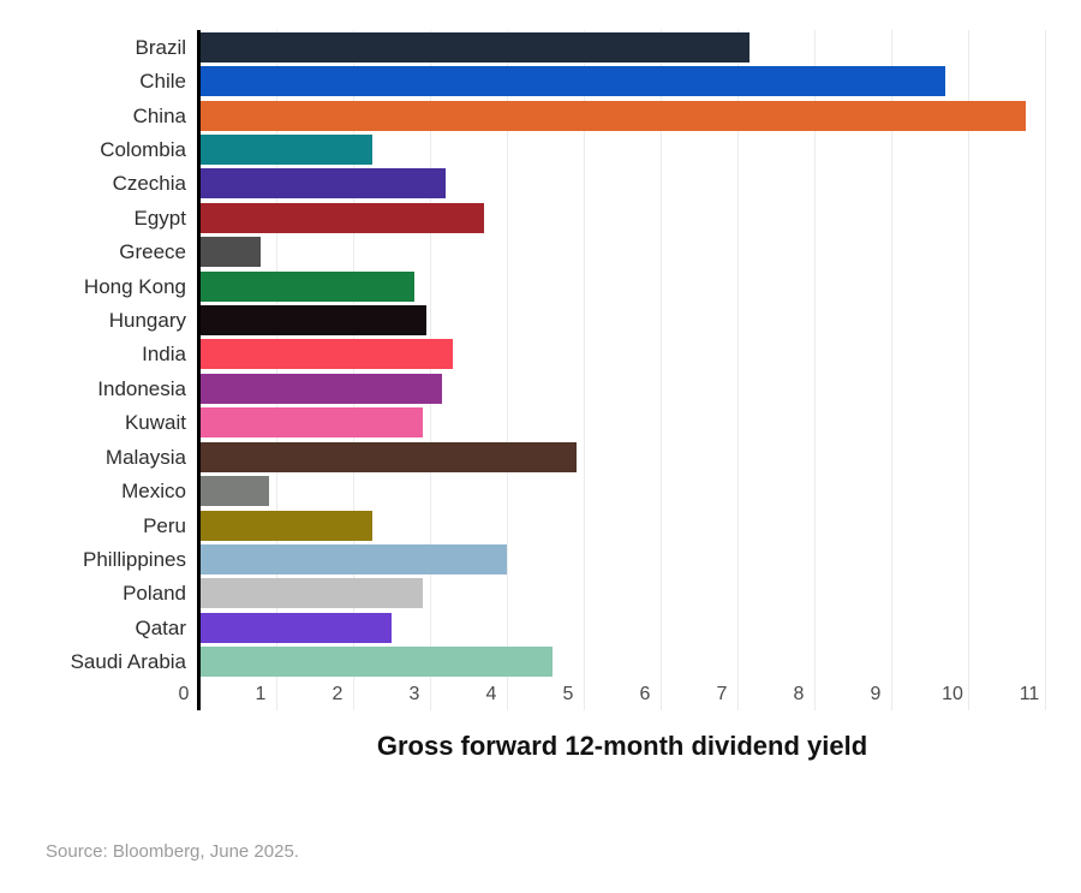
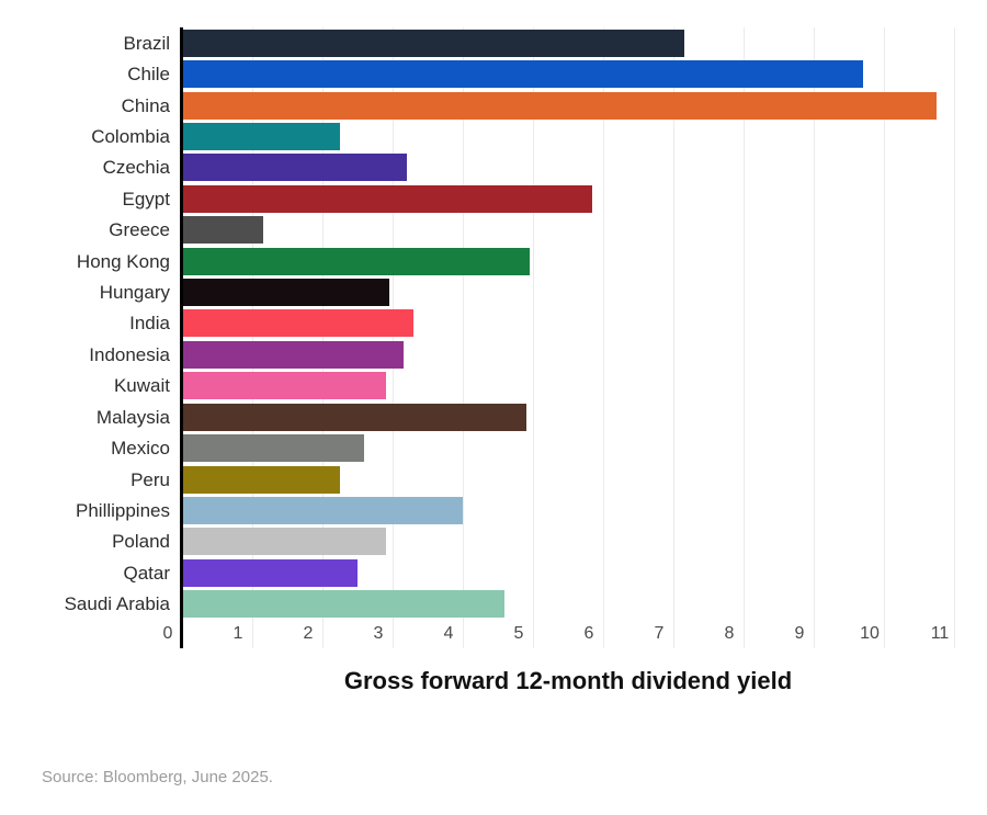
Egypt: 3.7 -> 5.8
Greece: 0.8 -> 1.1
Hong Kong: 2.8 -> 5.0
Mexico: 0.9 -> 2.6
